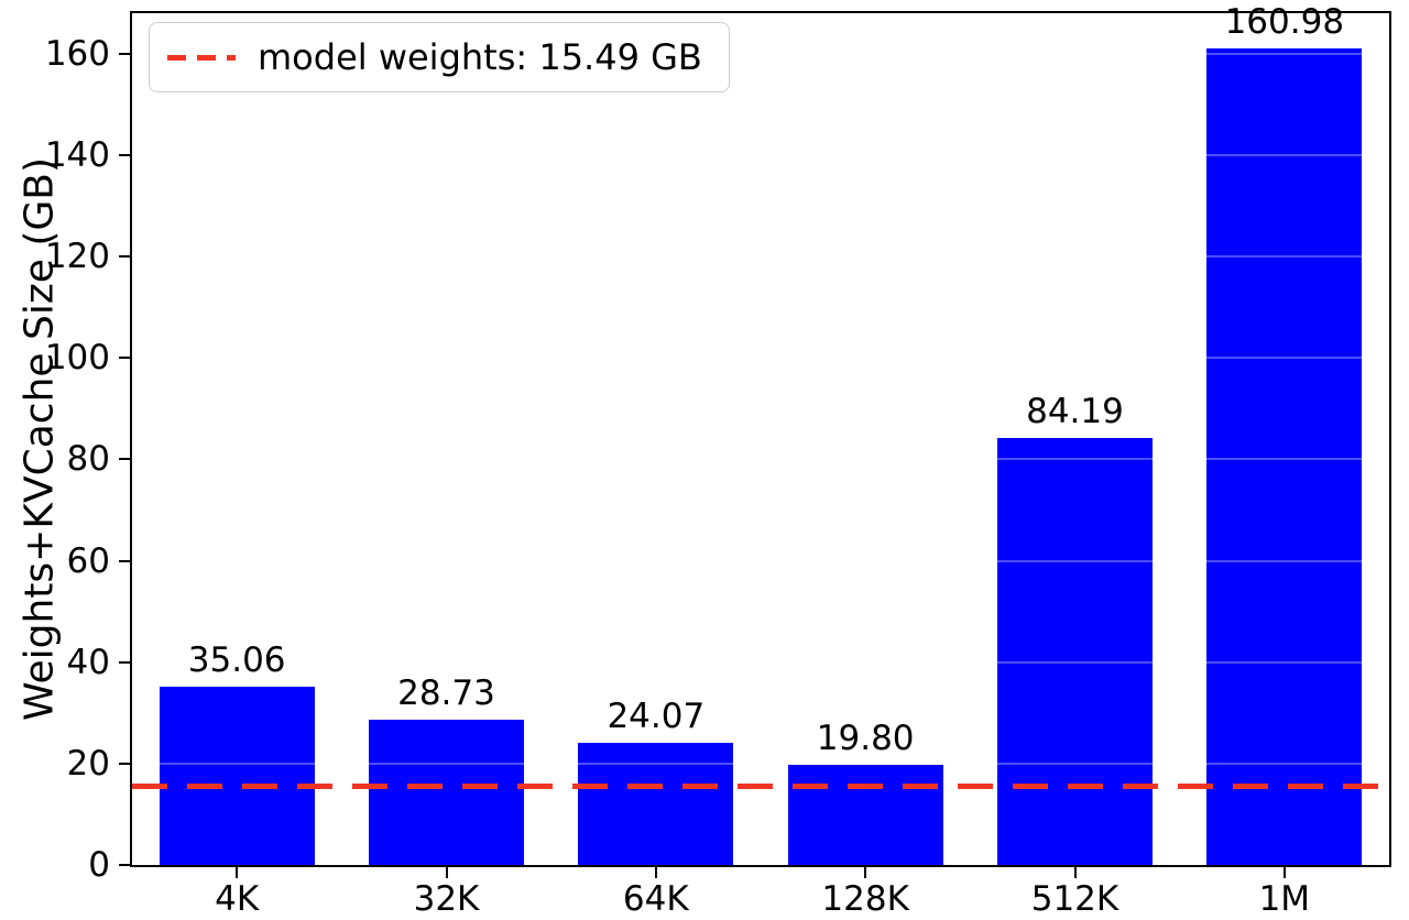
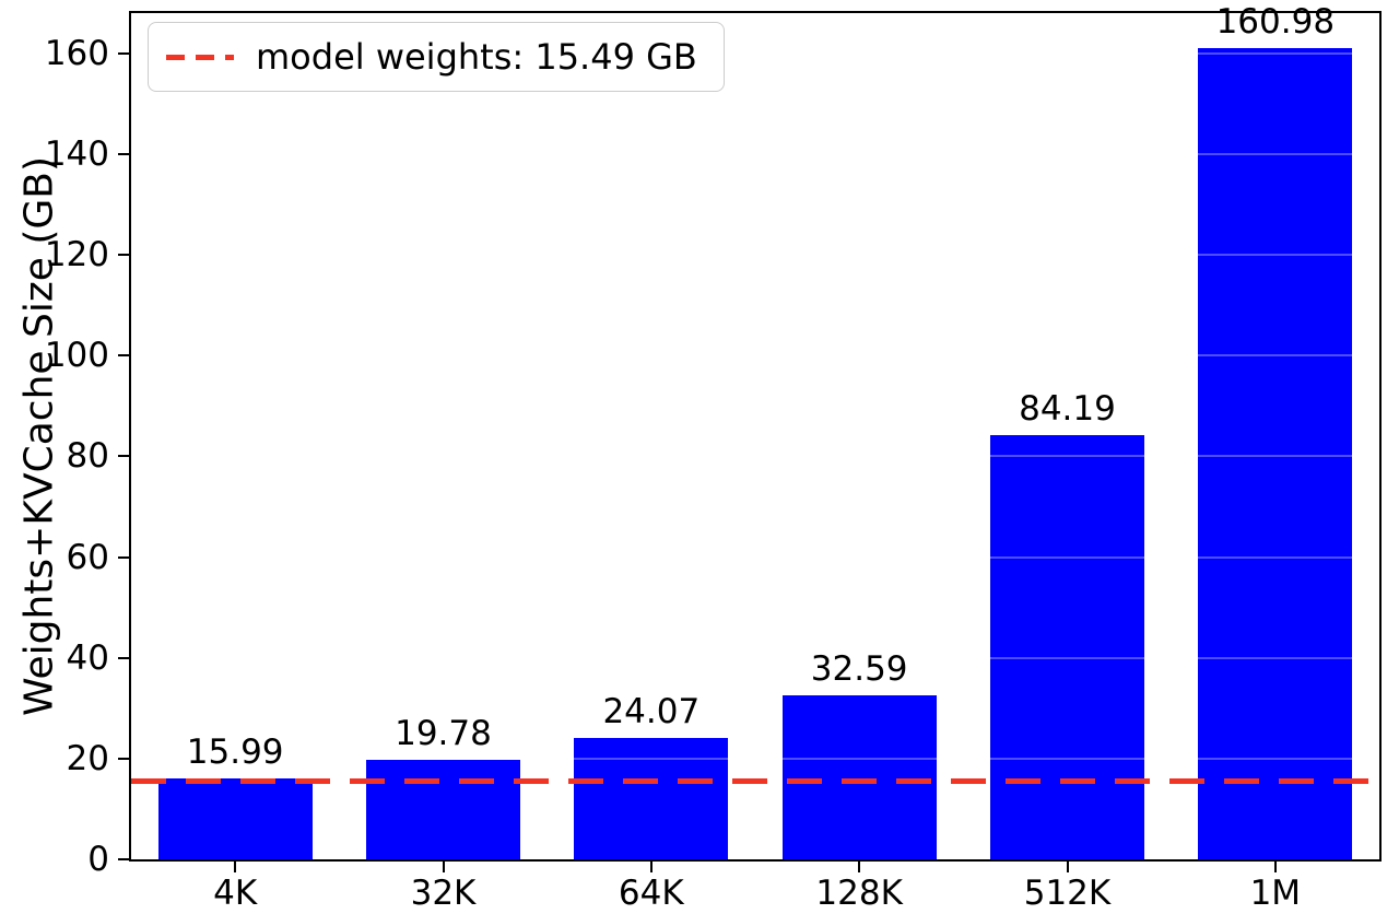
4K: 35.06 -> 15.99
32K: 28.73 -> 19.78
128K: 19.80 -> 32.59
